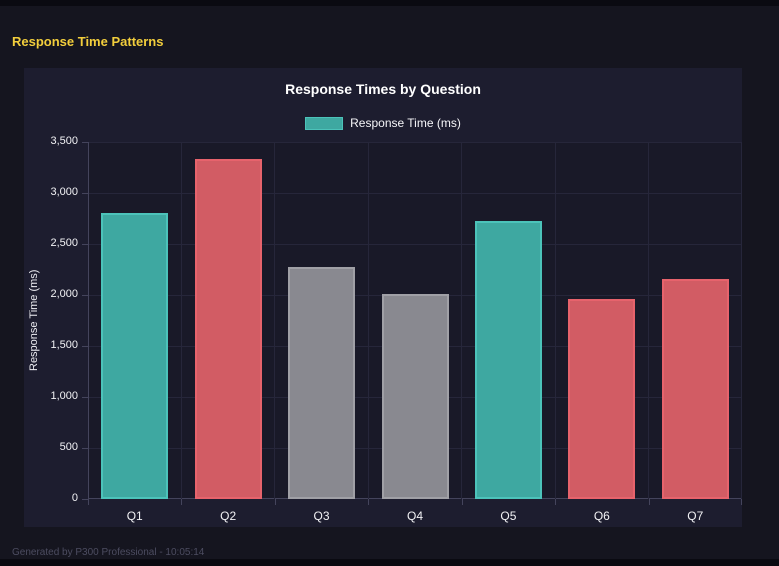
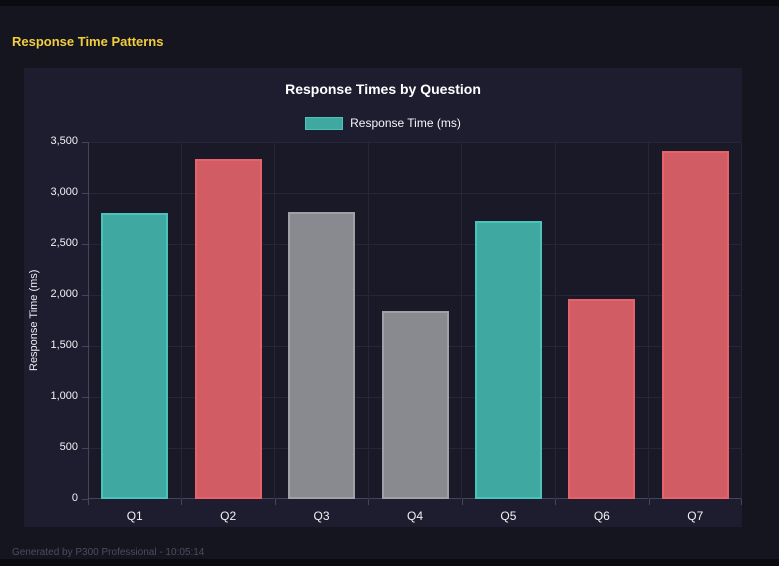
Q3: 2270 -> 2810
Q4: 2010 -> 1840
Q7: 2160 -> 3410
